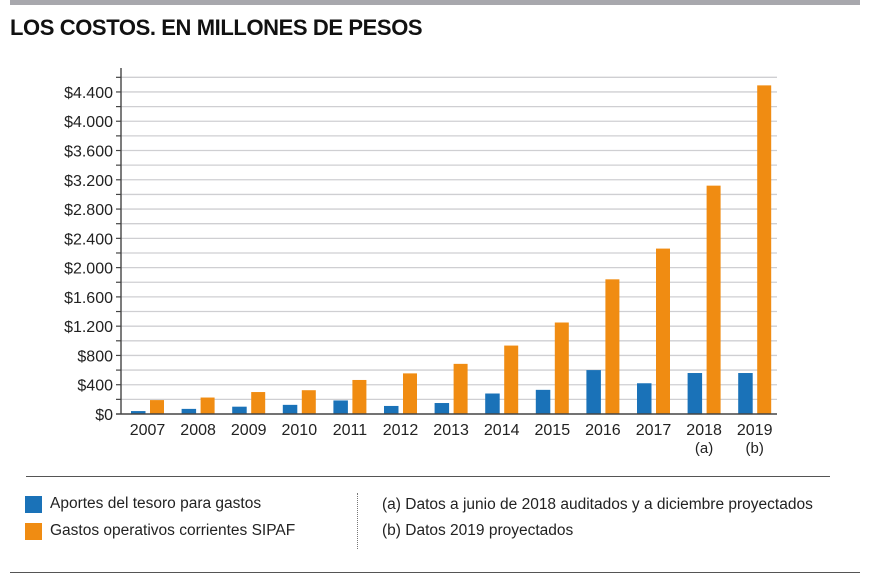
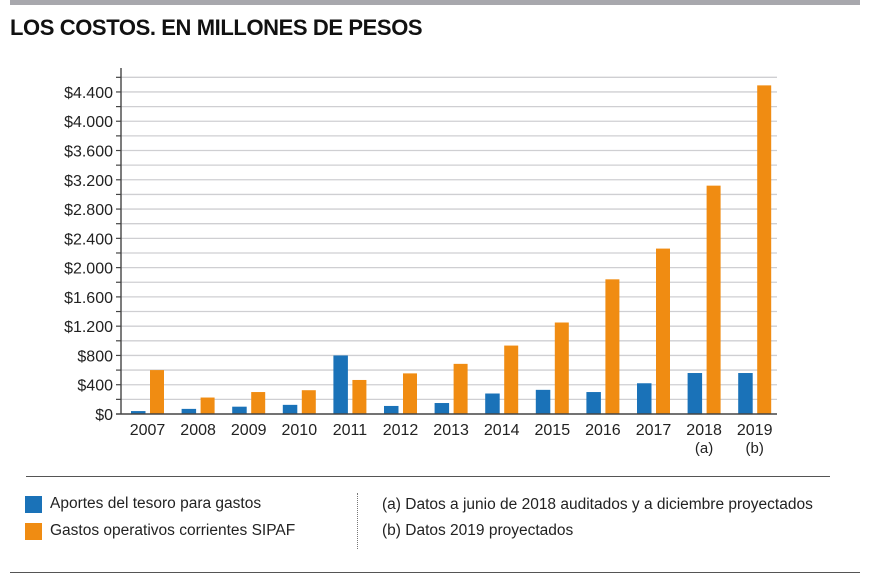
Gastos operativos corrientes SIPAF/2007: $200 -> $600
Aportes del tesoro para gastos/2011: $200 -> $800
Aportes del tesoro para gastos/2016: $600 -> $300
